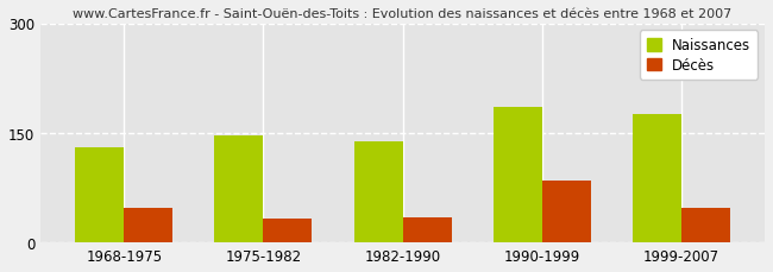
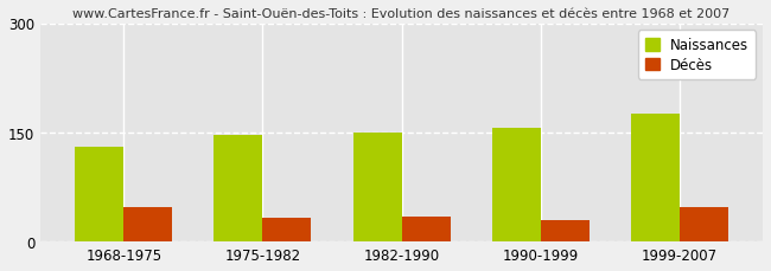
Naissances/1982-1990: 138 -> 149
Naissances/1990-1999: 186 -> 156
Décès/1990-1999: 84 -> 30
